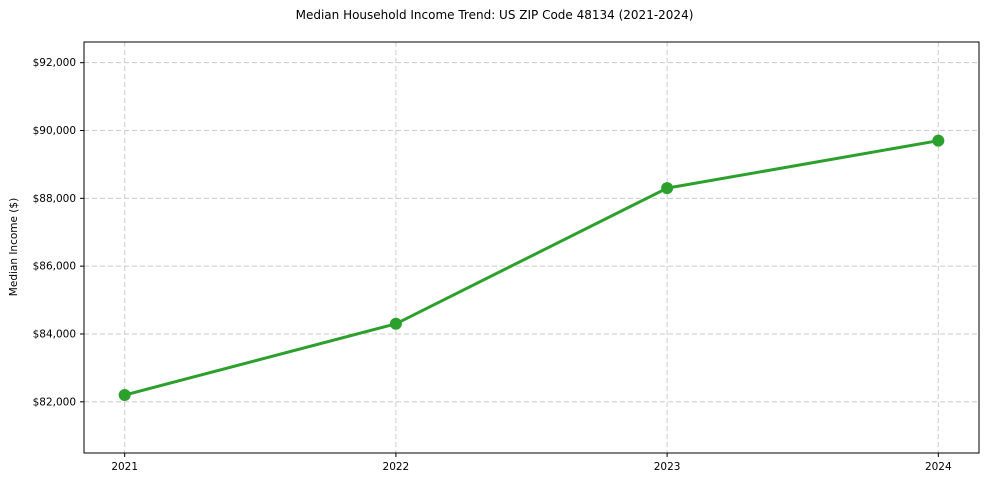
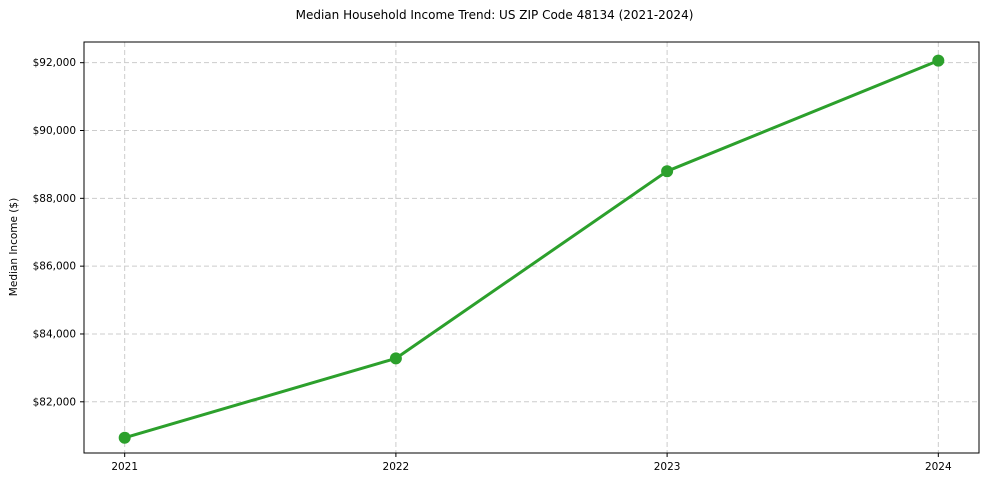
2021: $82200 -> $80900
2022: $84300 -> $83300
2023: $88300 -> $88800
2024: $89700 -> $92100
